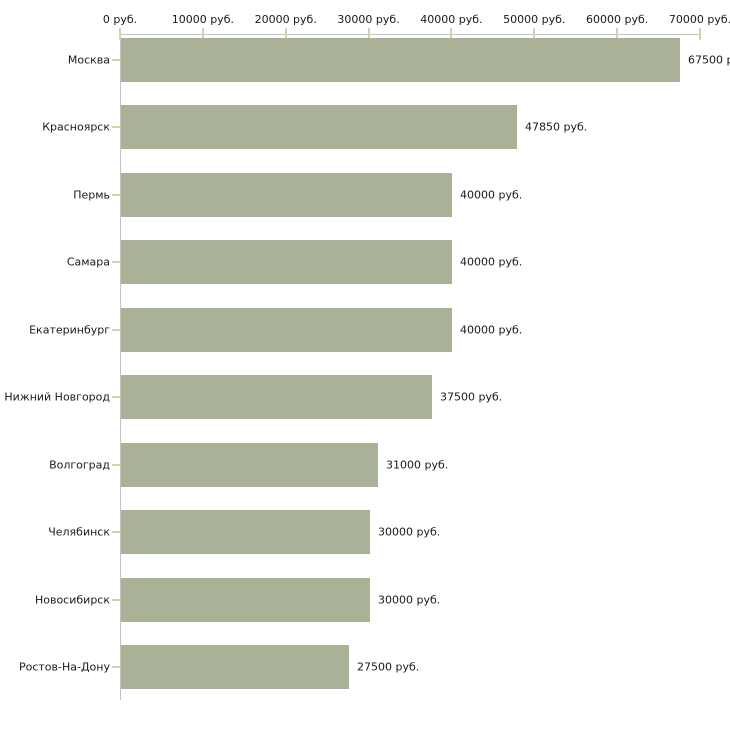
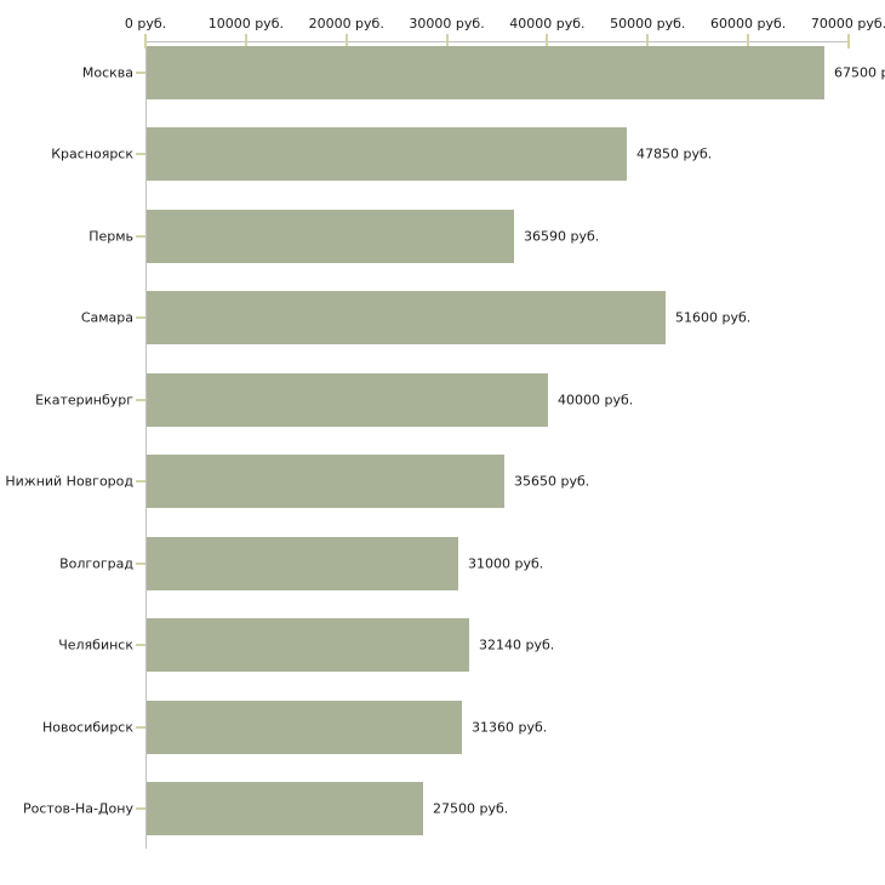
Пермь: 40000 -> 36590
Самара: 40000 -> 51600
Нижний Новгород: 37500 -> 35650
Челябинск: 30000 -> 32140
Новосибирск: 30000 -> 31360
